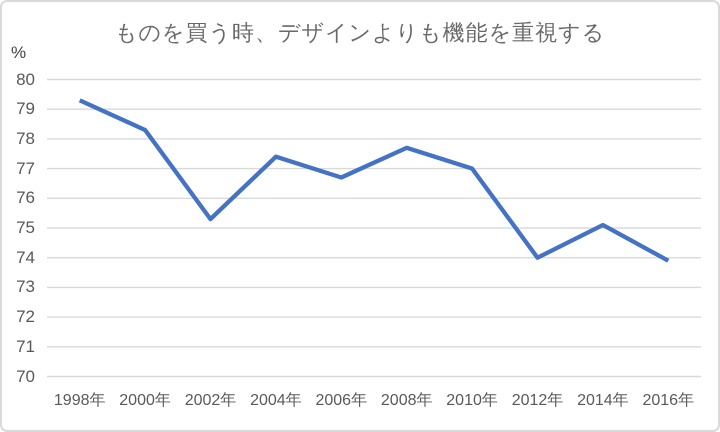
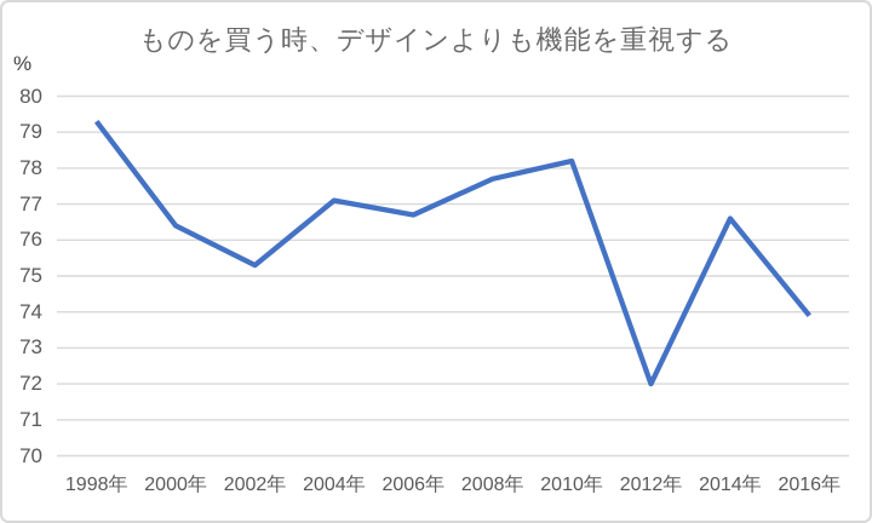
2000年: 78.3 -> 76.4
2004年: 77.4 -> 77.1
2010年: 77.0 -> 78.2
2012年: 74.0 -> 72.0
2014年: 75.1 -> 76.6
